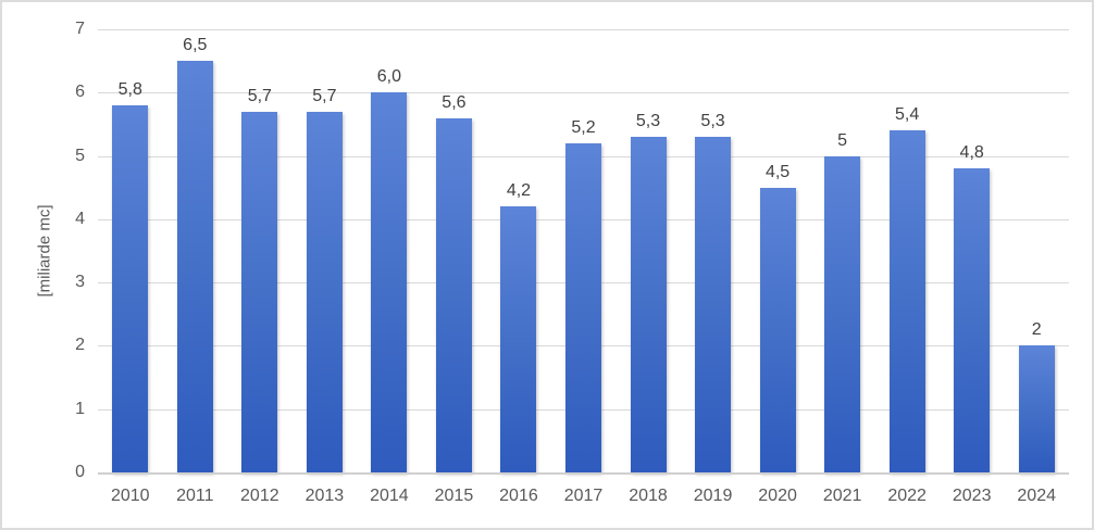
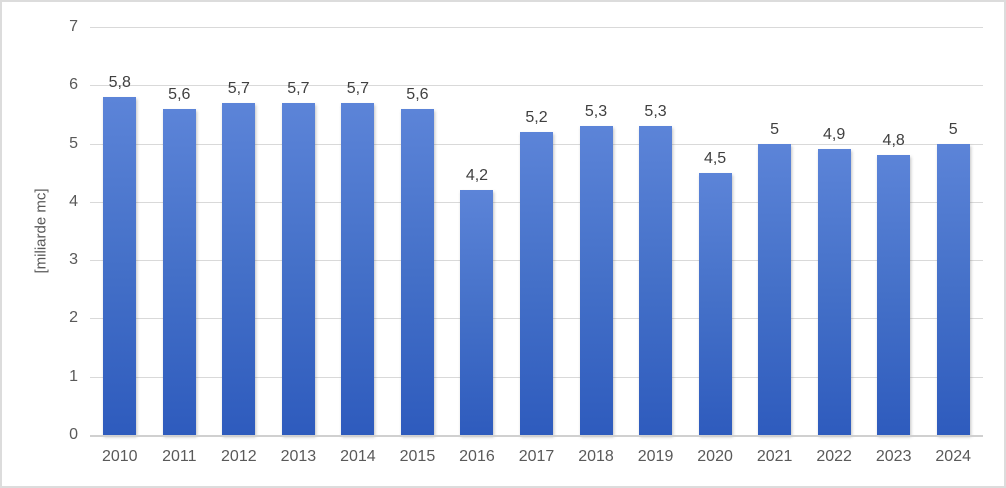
2011: 6,5 -> 5,6
2014: 6,0 -> 5,7
2022: 5,4 -> 4,9
2024: 2 -> 5
